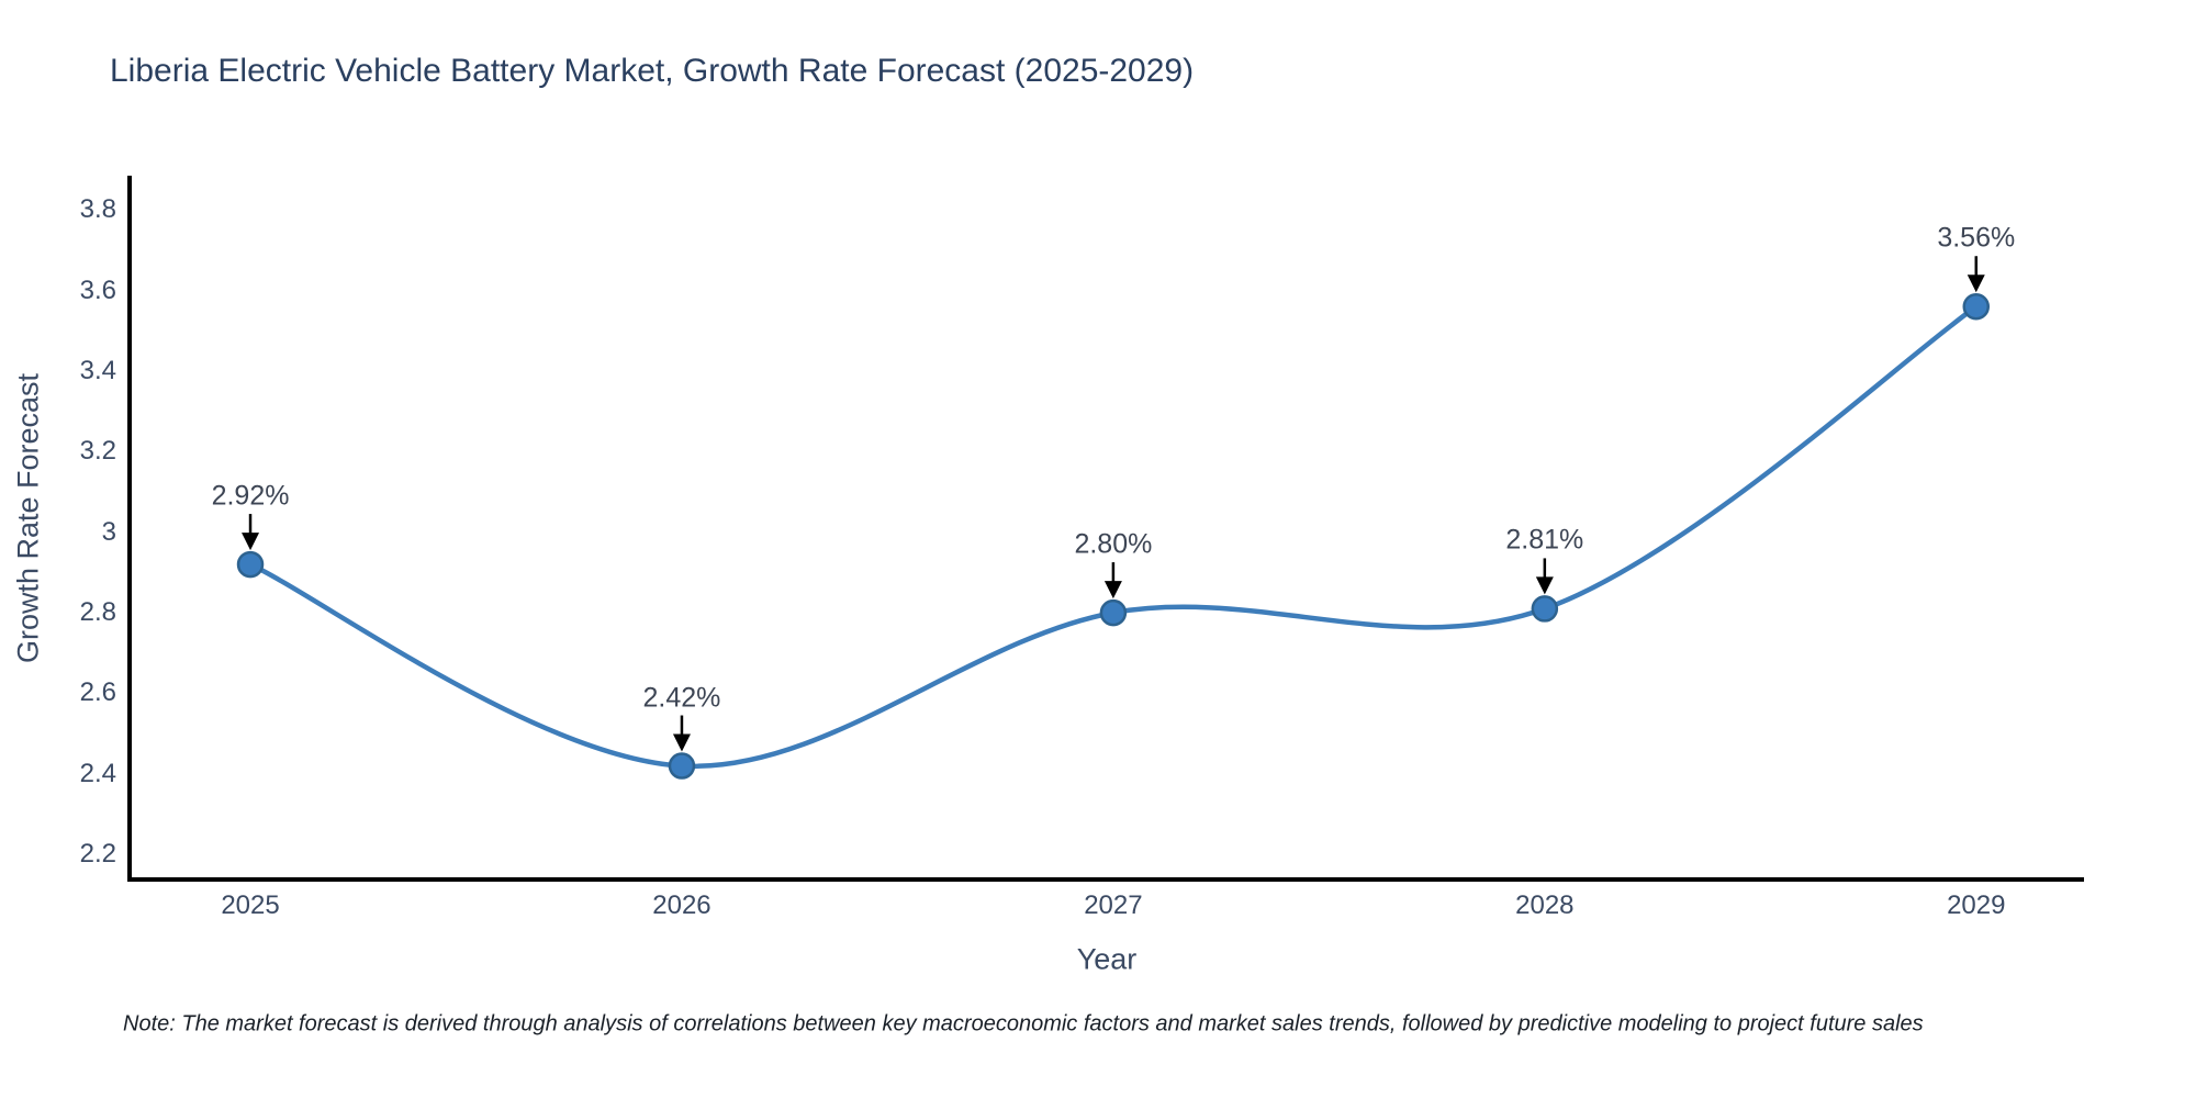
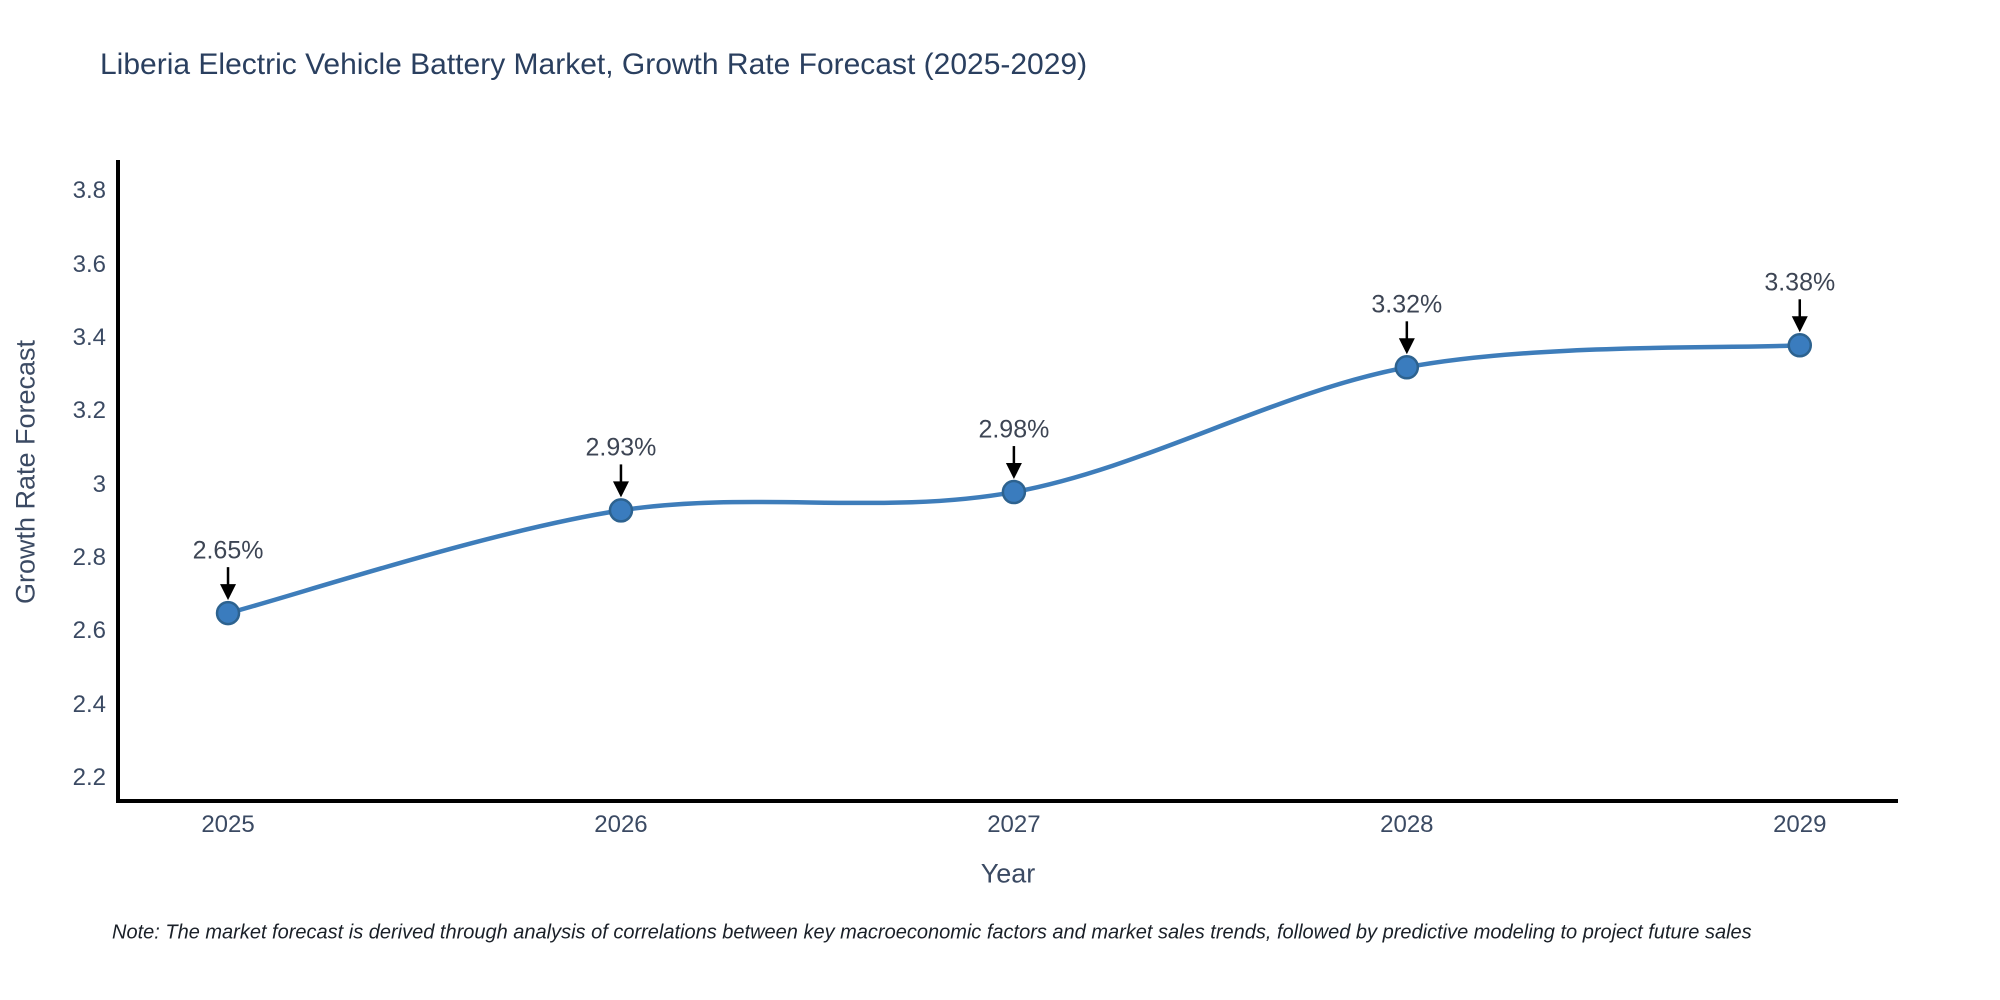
2025: 2.92% -> 2.65%
2026: 2.42% -> 2.93%
2027: 2.80% -> 2.98%
2028: 2.81% -> 3.32%
2029: 3.56% -> 3.38%
